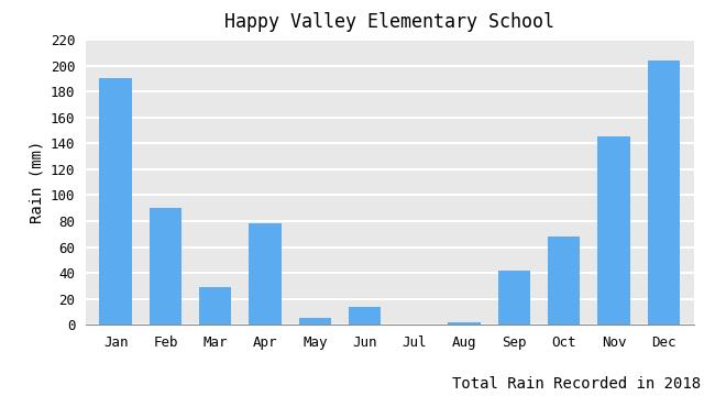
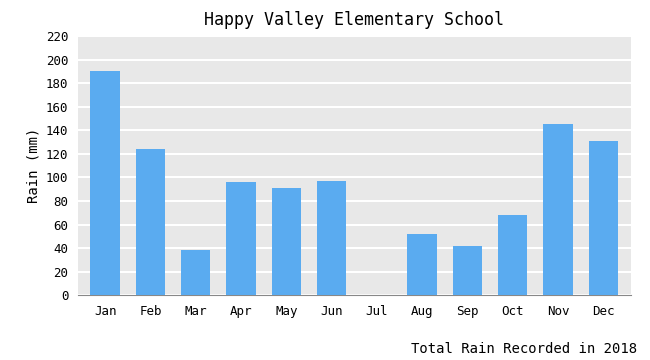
Feb: 90 -> 124
Mar: 29 -> 38
Apr: 78 -> 96
May: 5 -> 91
Jun: 14 -> 97
Aug: 2 -> 52
Dec: 204 -> 131
